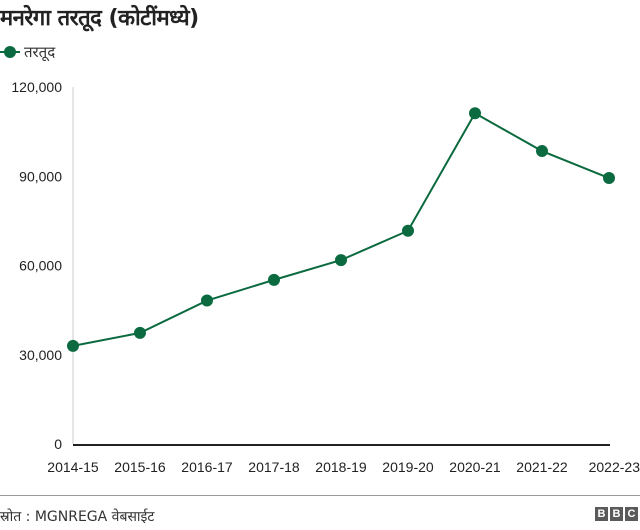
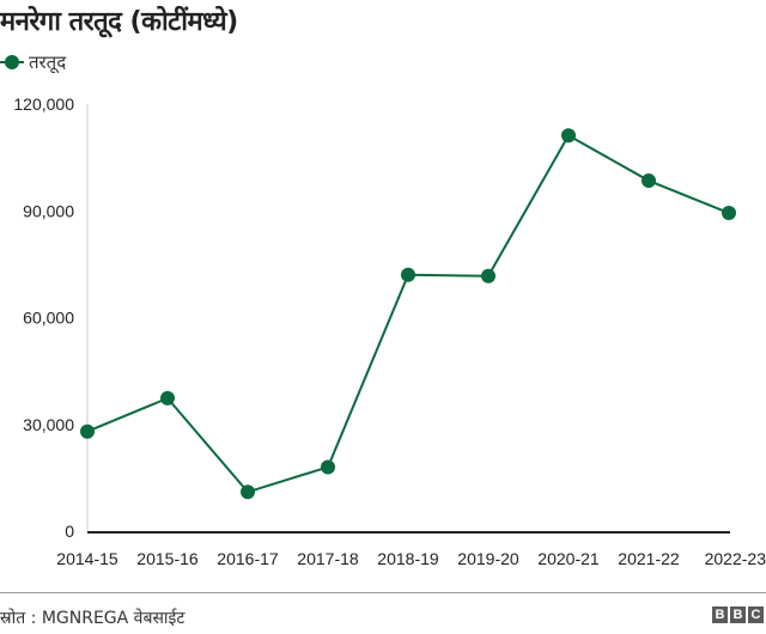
2014-15: 33000 -> 28000
2016-17: 48000 -> 11000
2017-18: 55000 -> 18000
2018-19: 62000 -> 72000
